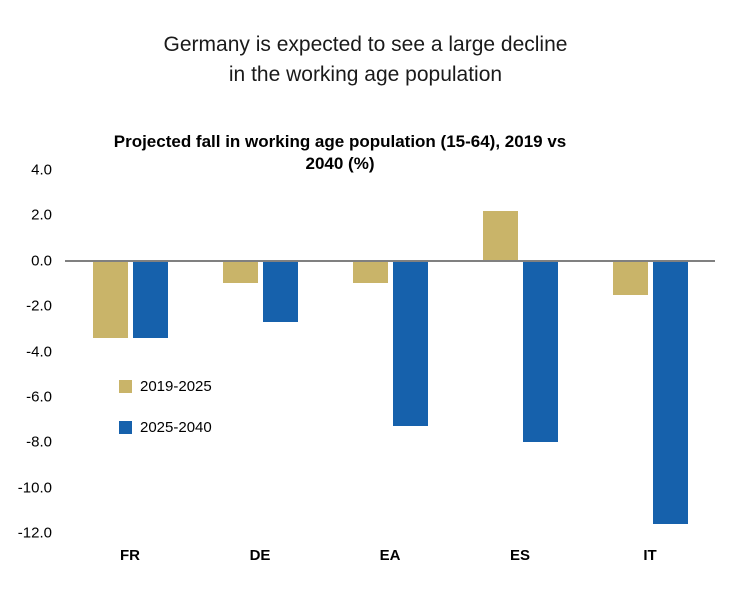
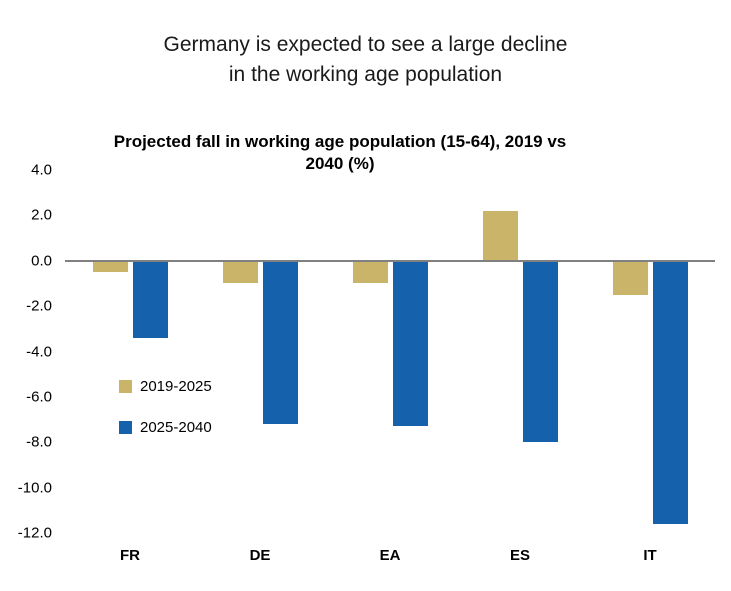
2019-2025/FR: -3.4 -> -0.5
2025-2040/DE: -2.7 -> -7.2
